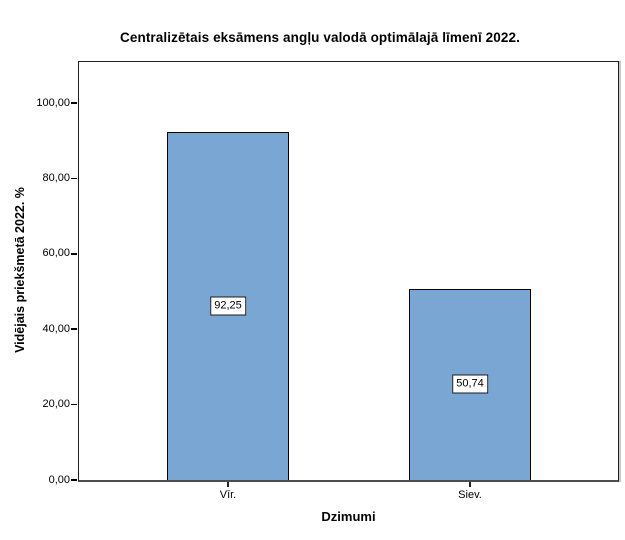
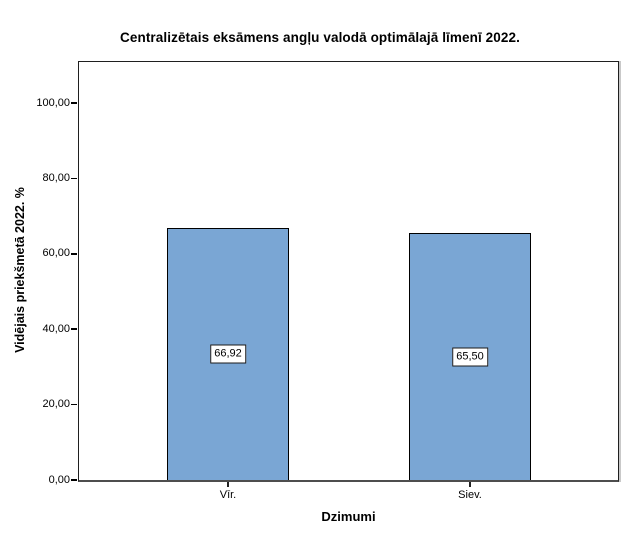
Vīr.: 92,25 -> 66,92
Siev.: 50,74 -> 65,50
